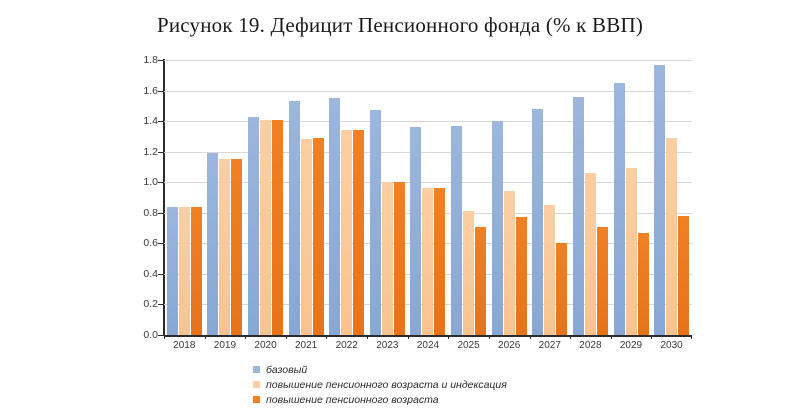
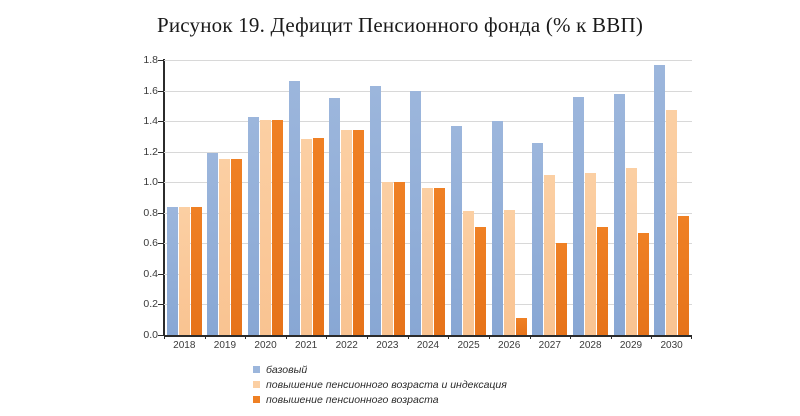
базовый/2021: 1.53 -> 1.66
базовый/2023: 1.47 -> 1.63
базовый/2024: 1.36 -> 1.60
повышение пенсионного возраста и индексация/2026: 0.94 -> 0.82
повышение пенсионного возраста/2026: 0.77 -> 0.11
базовый/2027: 1.48 -> 1.26
повышение пенсионного возраста и индексация/2027: 0.85 -> 1.05
базовый/2029: 1.65 -> 1.58
повышение пенсионного возраста и индексация/2030: 1.29 -> 1.47
